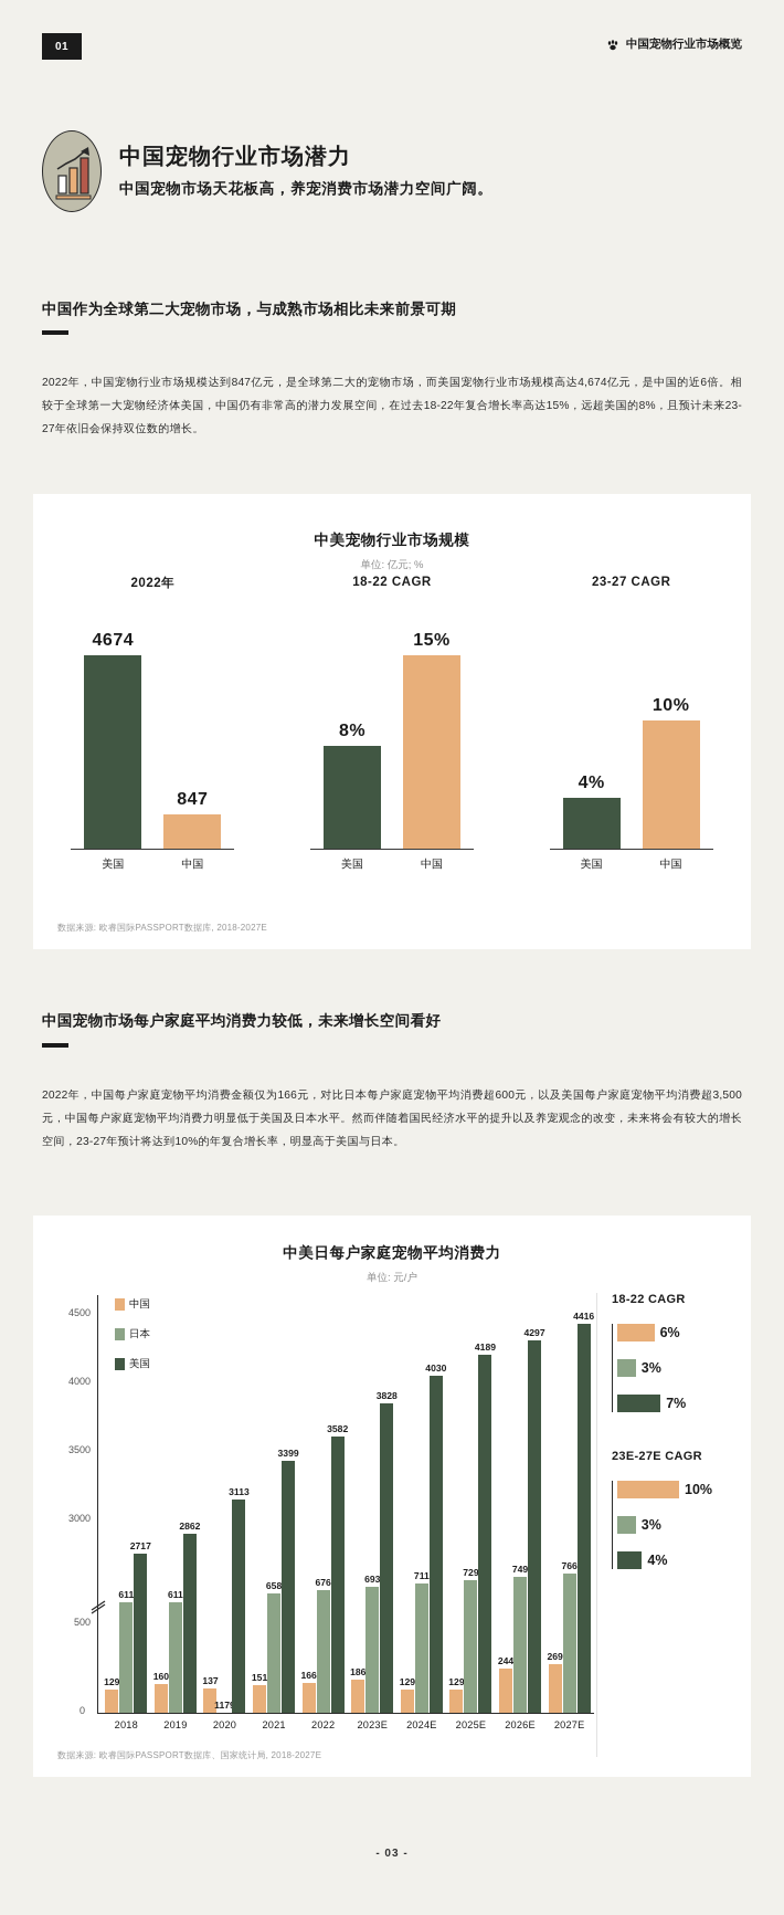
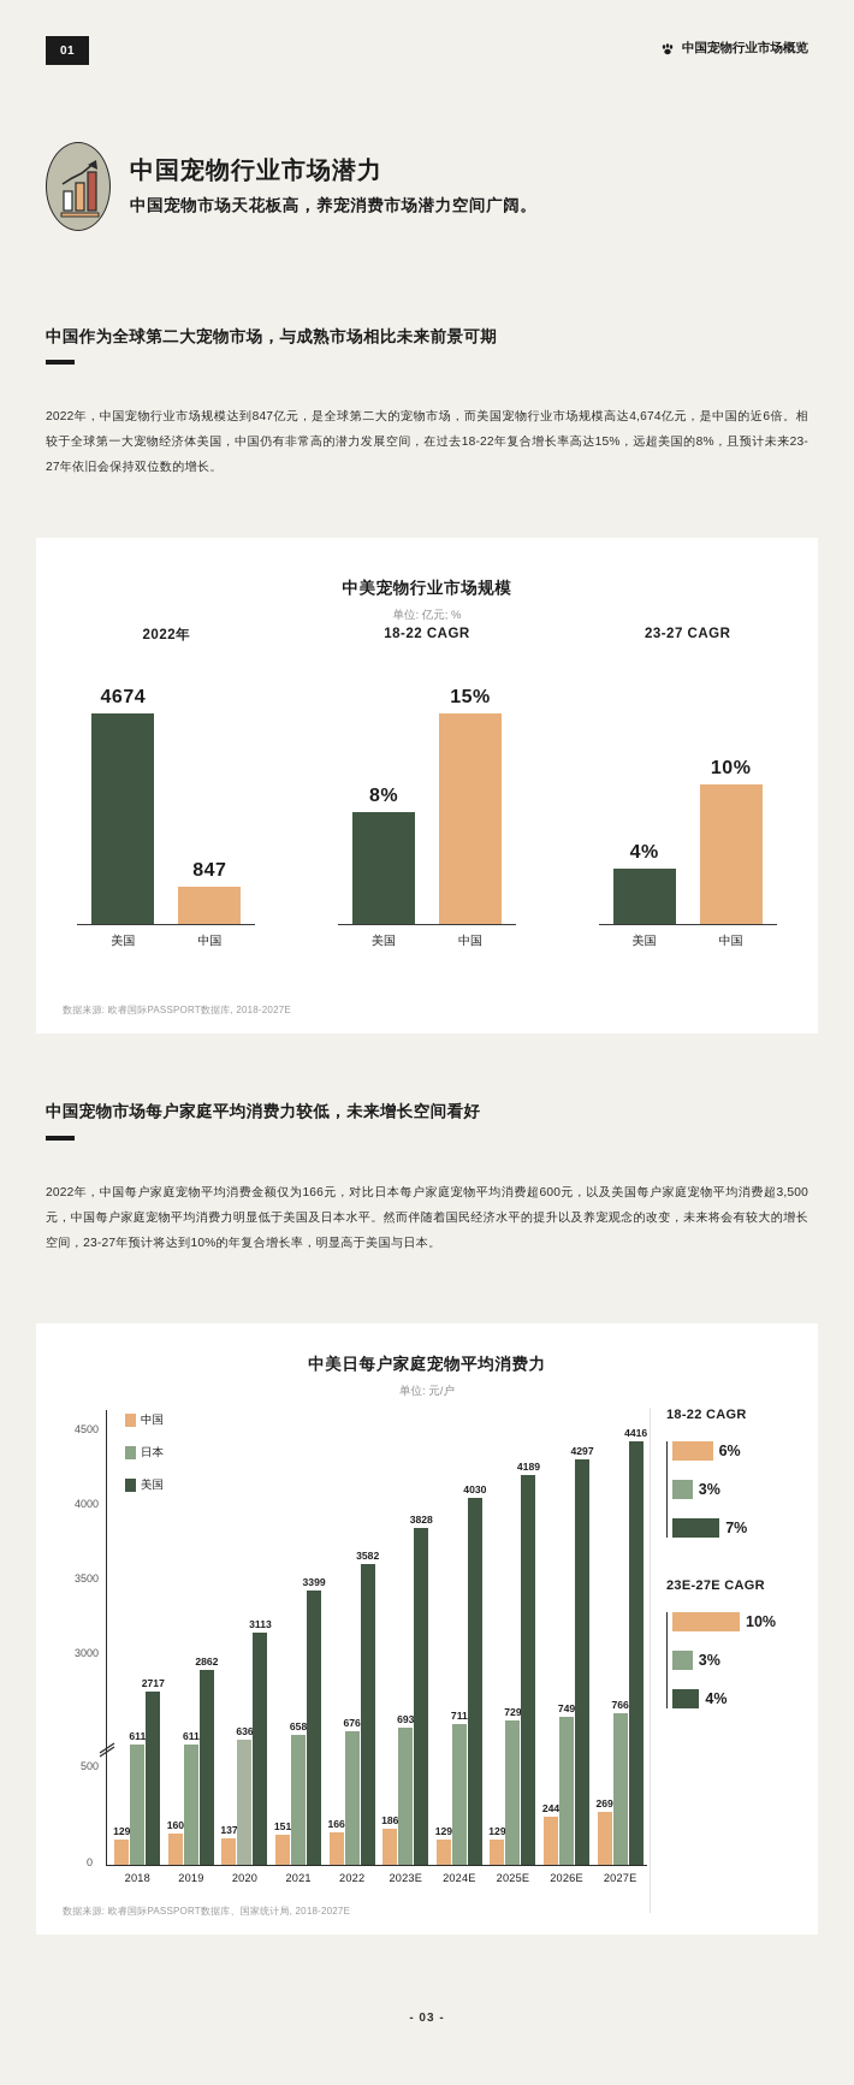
中美日每户家庭宠物平均消费力/日本/2020: 1179 -> 636
